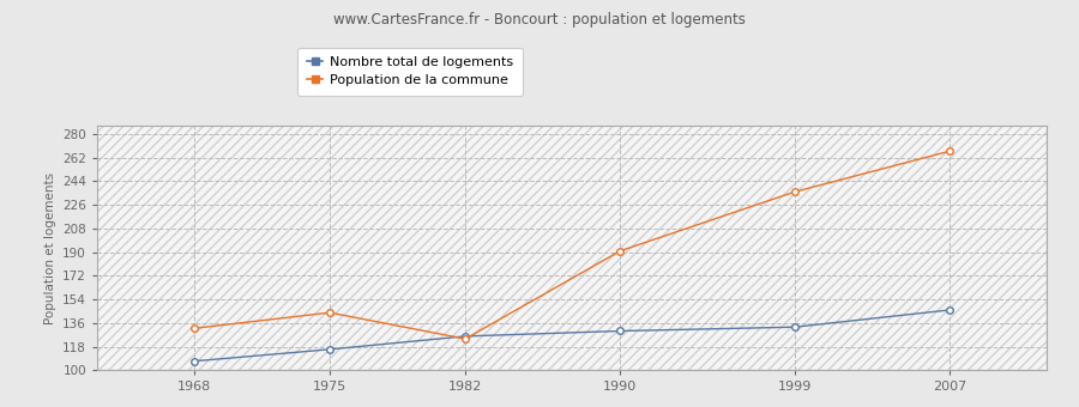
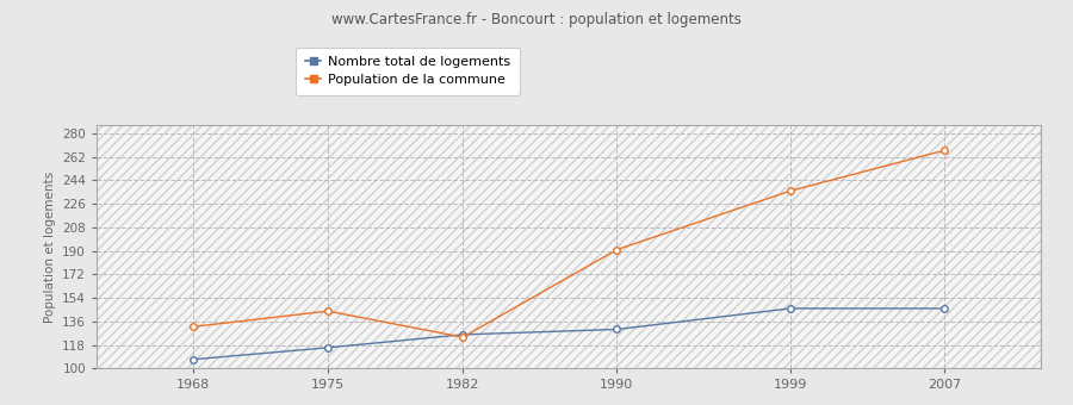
Nombre total de logements/1999: 133 -> 146
